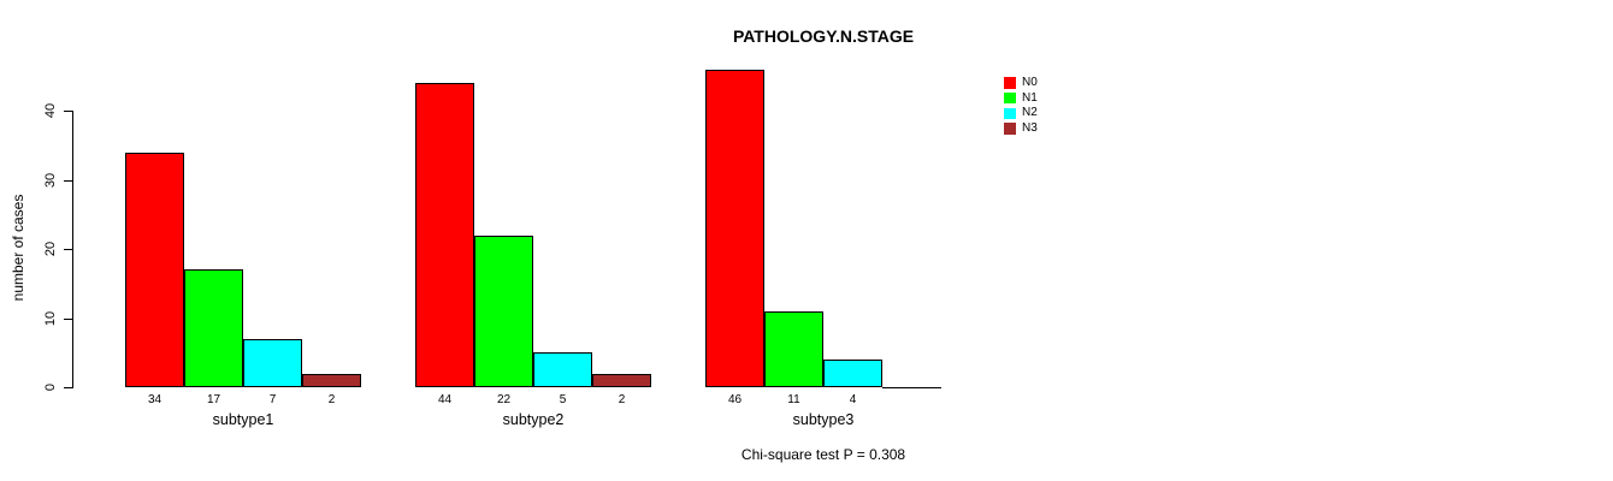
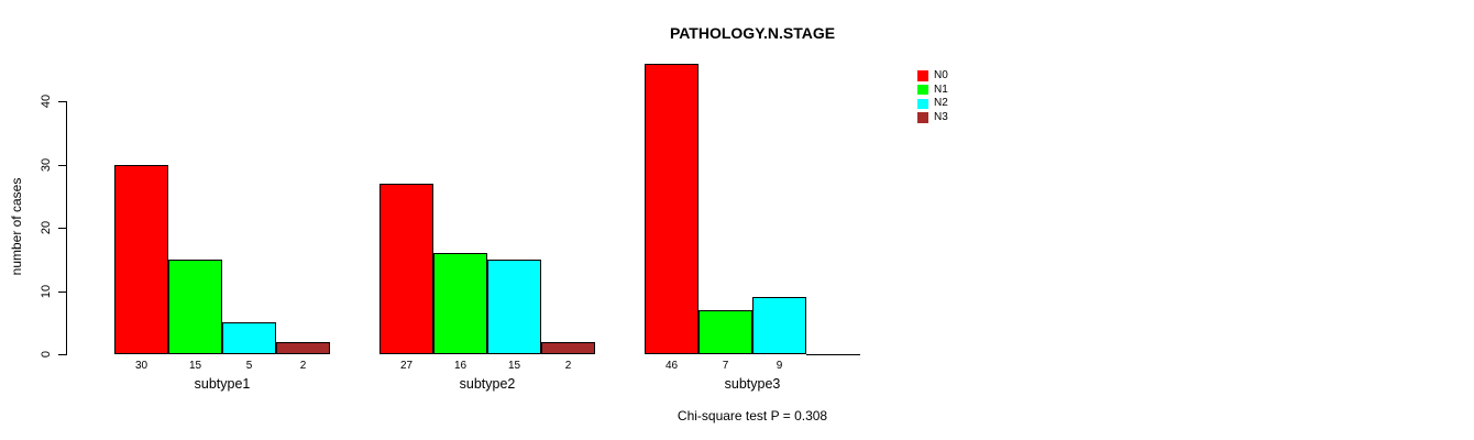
N0/subtype1: 34 -> 30
N1/subtype1: 17 -> 15
N2/subtype1: 7 -> 5
N0/subtype2: 44 -> 27
N1/subtype2: 22 -> 16
N2/subtype2: 5 -> 15
N1/subtype3: 11 -> 7
N2/subtype3: 4 -> 9
